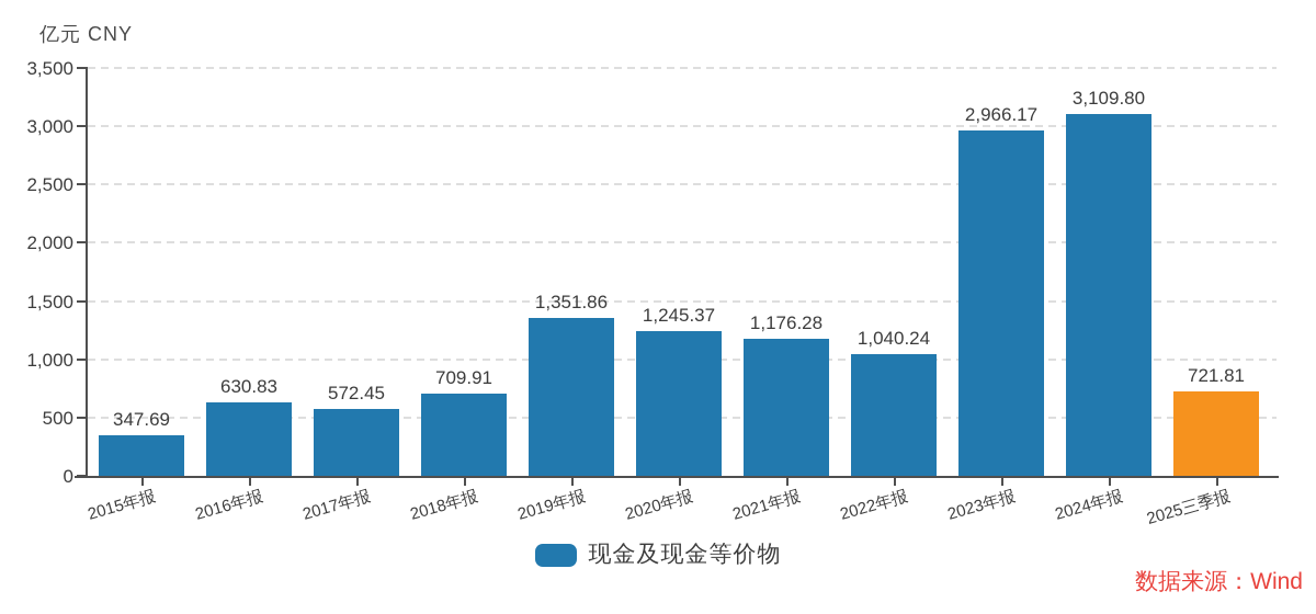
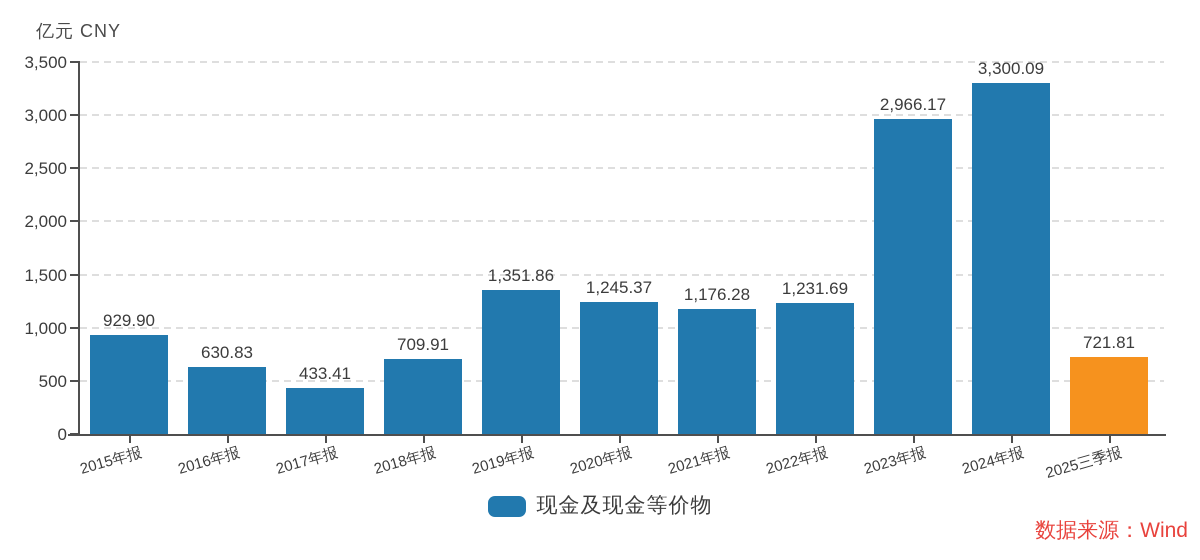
2015年报: 347.69 -> 929.90
2017年报: 572.45 -> 433.41
2022年报: 1,040.24 -> 1,231.69
2024年报: 3,109.80 -> 3,300.09
